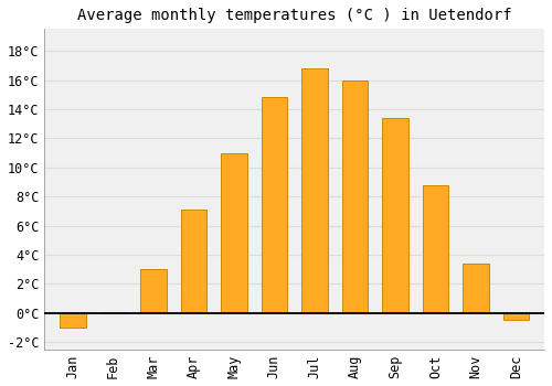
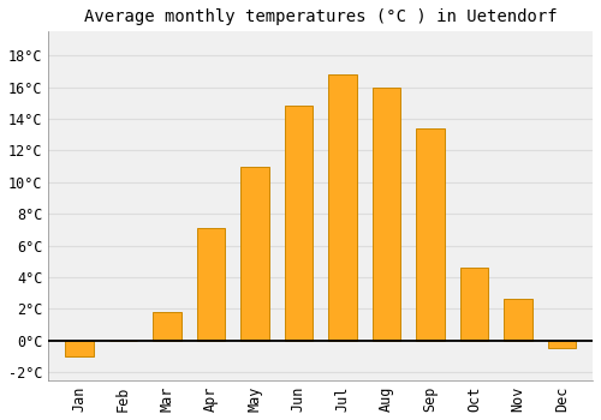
Mar: 3.0°C -> 1.8°C
Oct: 8.8°C -> 4.6°C
Nov: 3.4°C -> 2.6°C
